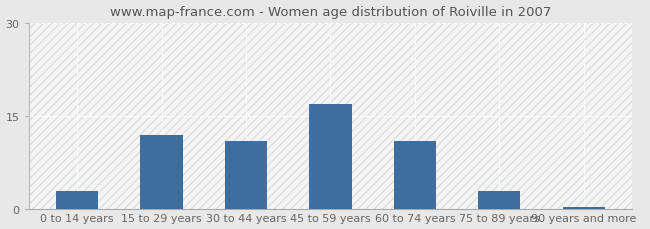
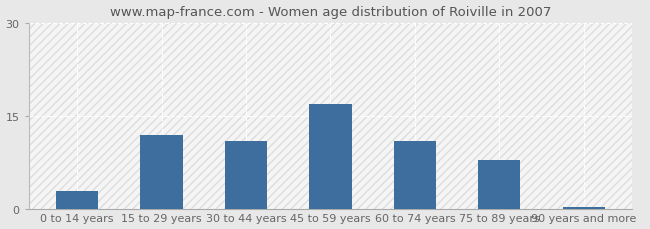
75 to 89 years: 3.0 -> 8.0
